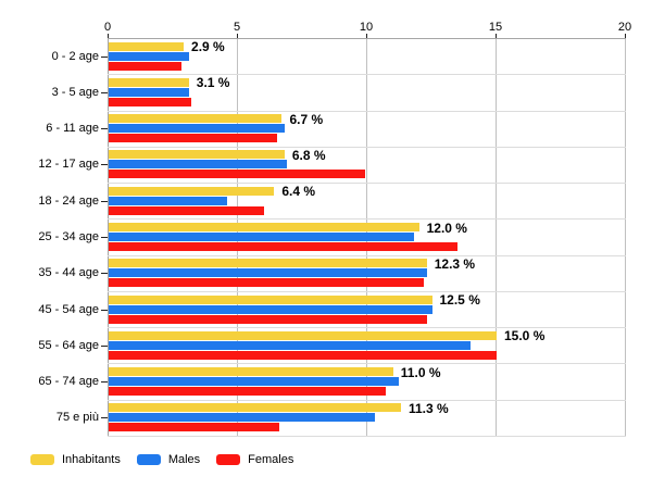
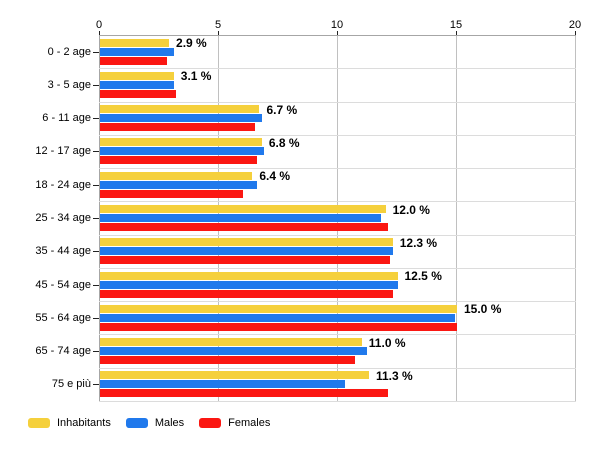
Females/12 - 17 age: 9.9 -> 6.6
Males/18 - 24 age: 4.6 -> 6.6
Females/25 - 34 age: 13.5 -> 12.1
Males/55 - 64 age: 14.0 -> 14.9
Females/75 e più: 6.6 -> 12.1
